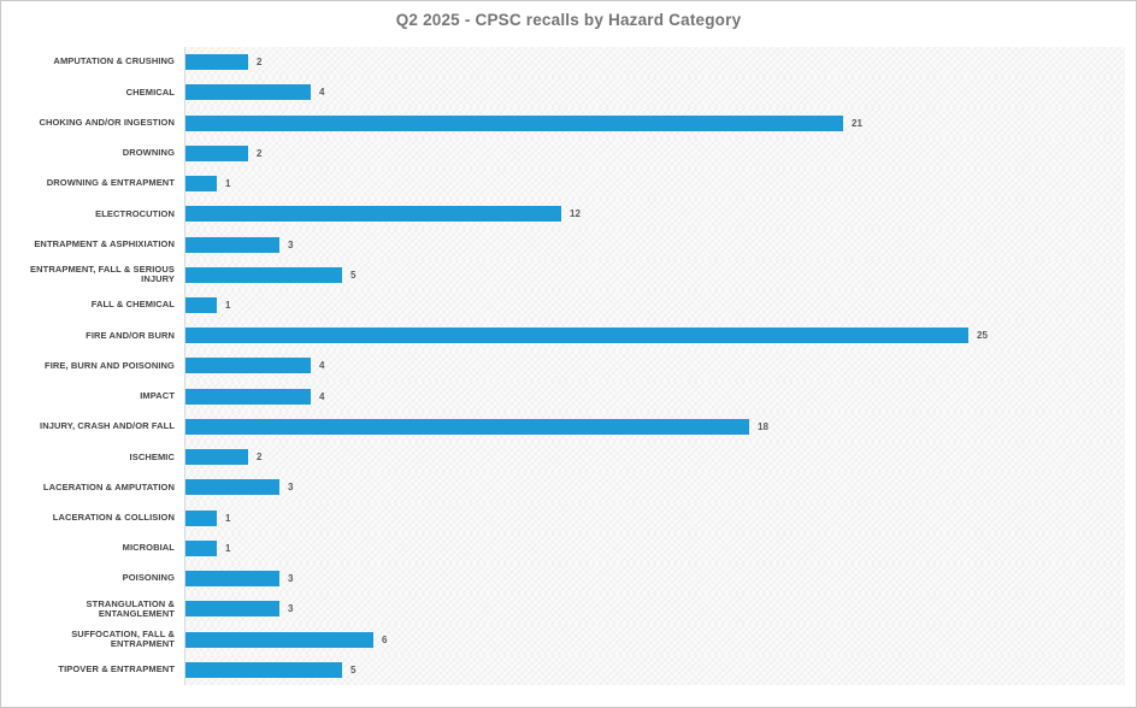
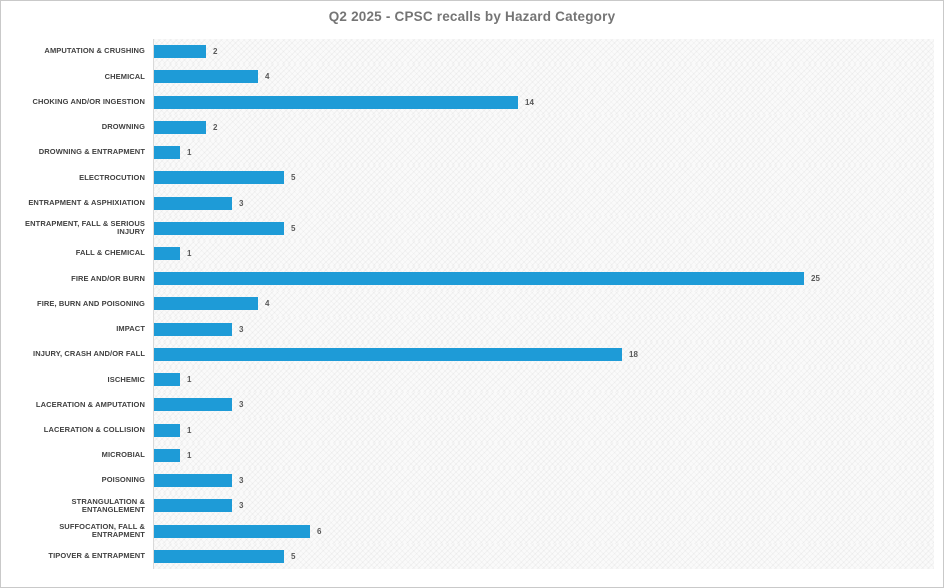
CHOKING AND/OR INGESTION: 21 -> 14
ELECTROCUTION: 12 -> 5
IMPACT: 4 -> 3
ISCHEMIC: 2 -> 1
